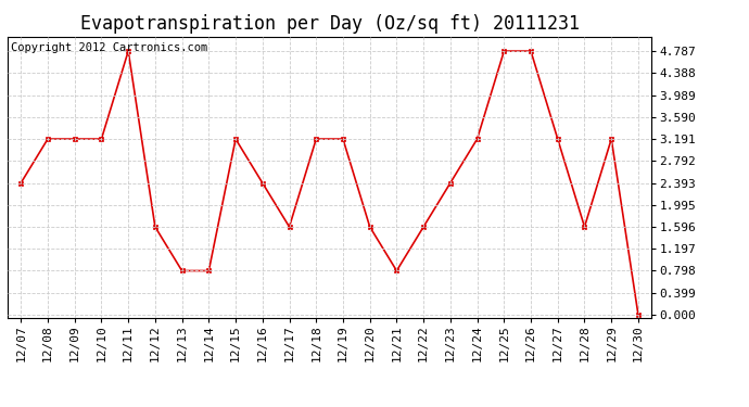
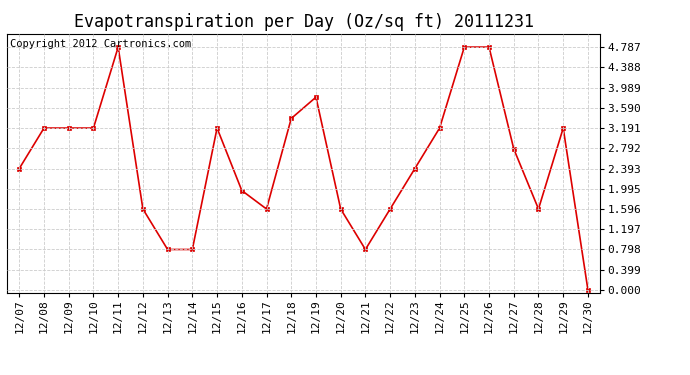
12/16: 2.39 -> 1.96
12/18: 3.19 -> 3.38
12/19: 3.19 -> 3.80
12/27: 3.19 -> 2.78
